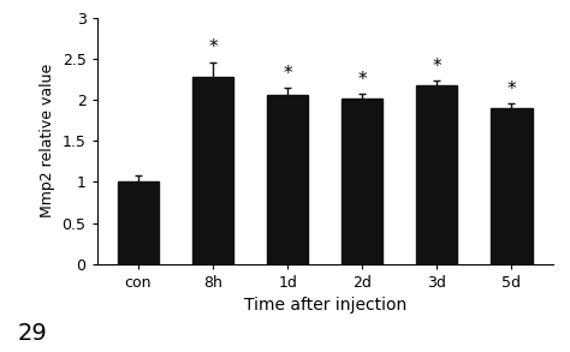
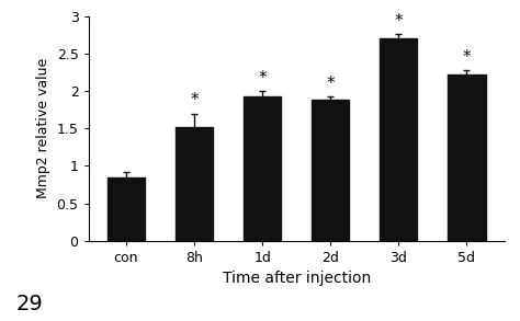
con: 1.00 -> 0.84
8h: 2.28 -> 1.52
1d: 2.06 -> 1.92
2d: 2.02 -> 1.88
3d: 2.18 -> 2.70
5d: 1.90 -> 2.22
